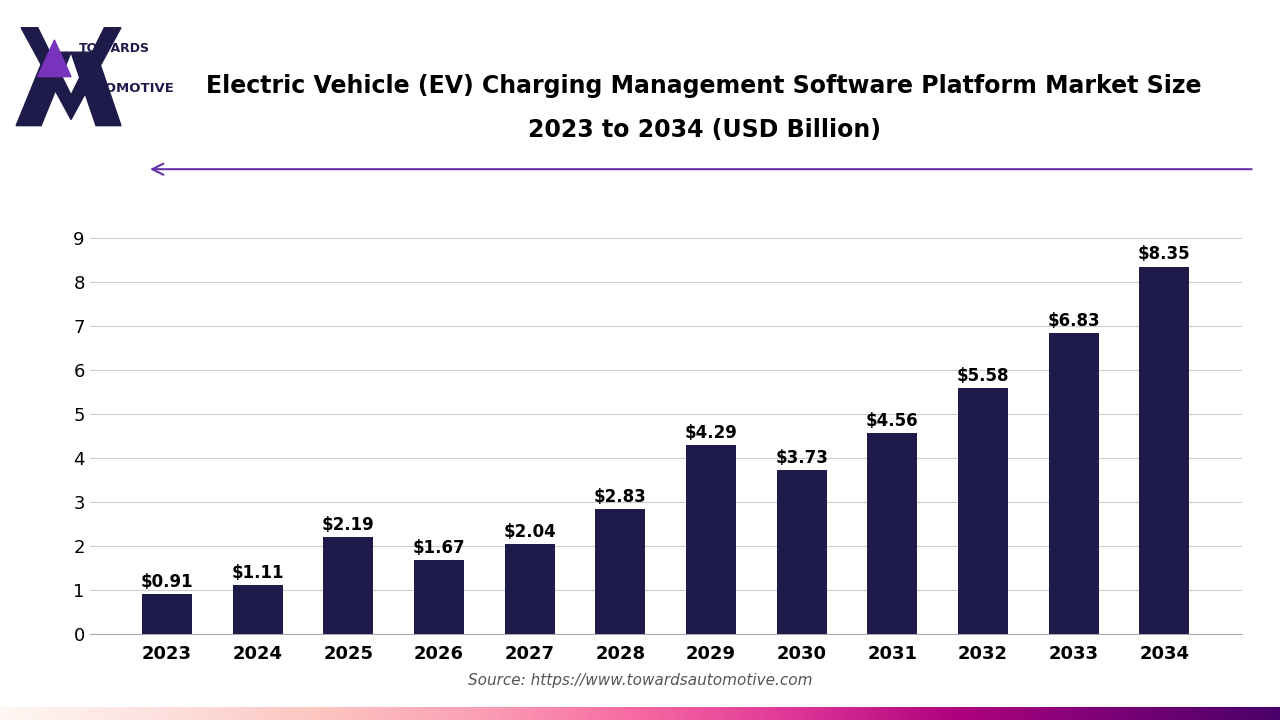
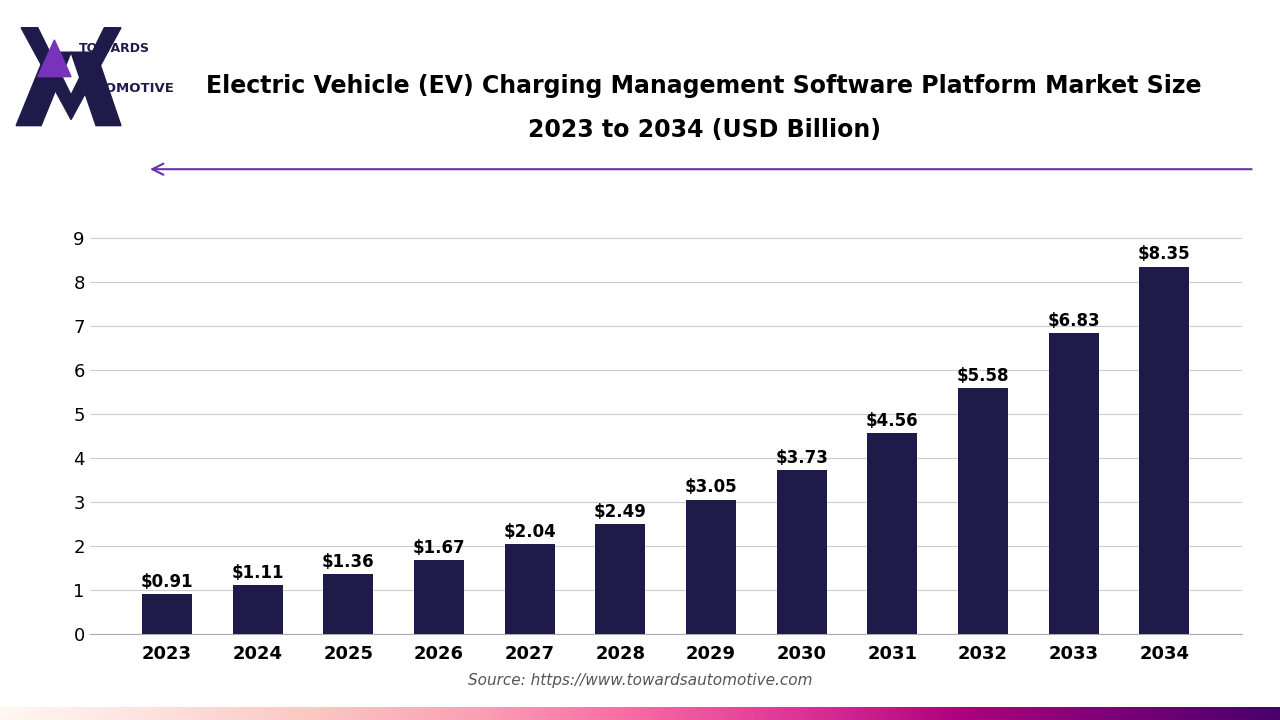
2025: $2.19 -> $1.36
2028: $2.83 -> $2.49
2029: $4.29 -> $3.05
